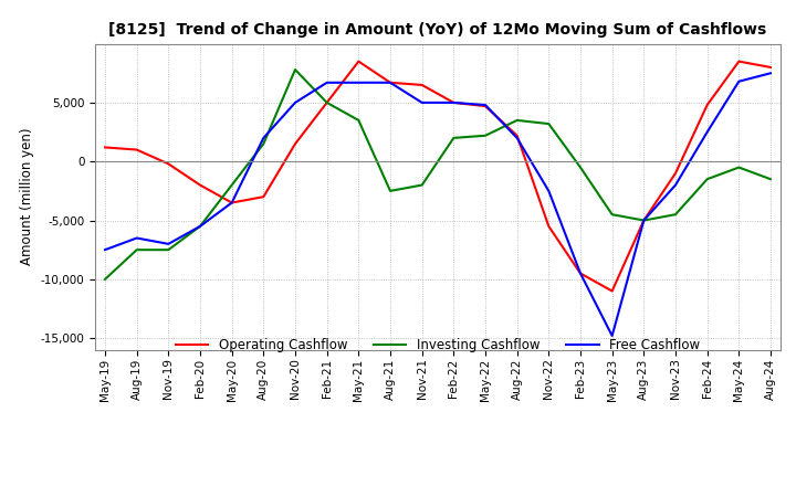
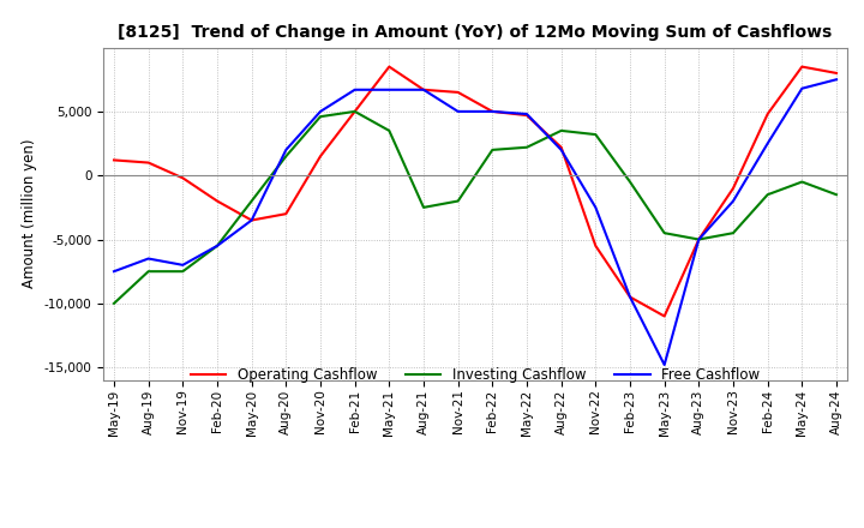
Investing Cashflow/Nov-20: 7,800 -> 4,600
